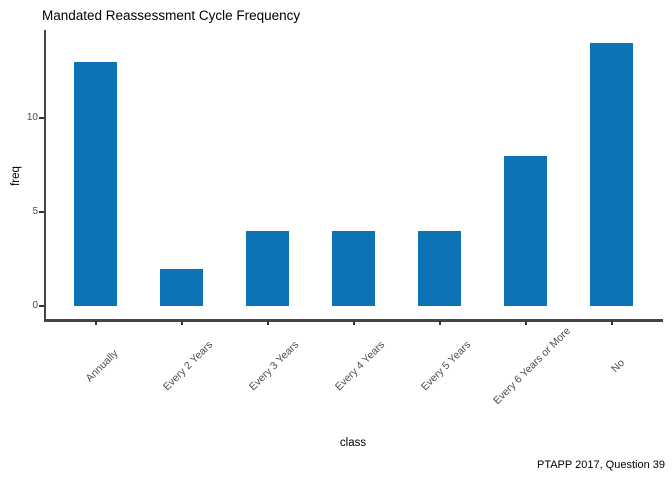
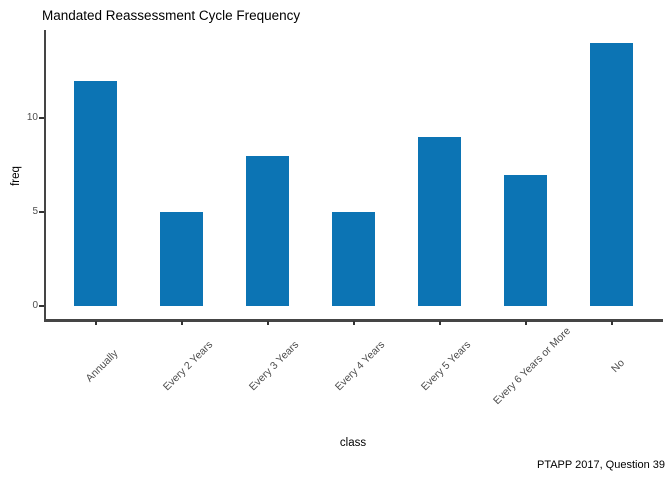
Annually: 13 -> 12
Every 2 Years: 2 -> 5
Every 3 Years: 4 -> 8
Every 4 Years: 4 -> 5
Every 5 Years: 4 -> 9
Every 6 Years or More: 8 -> 7
